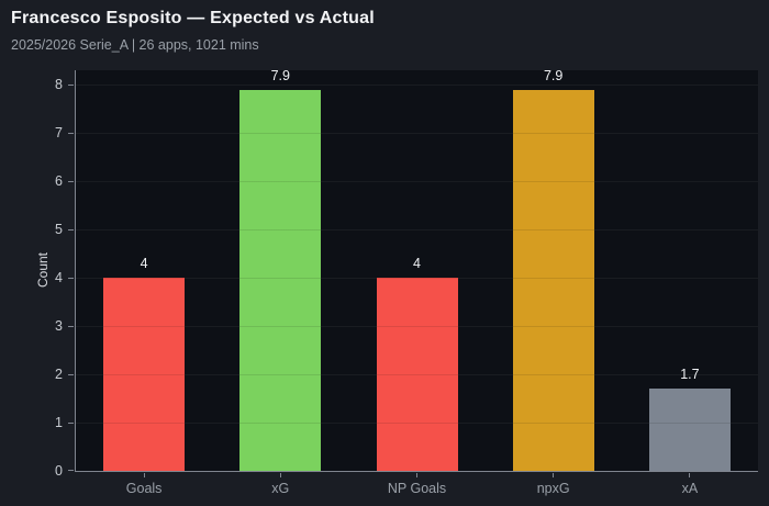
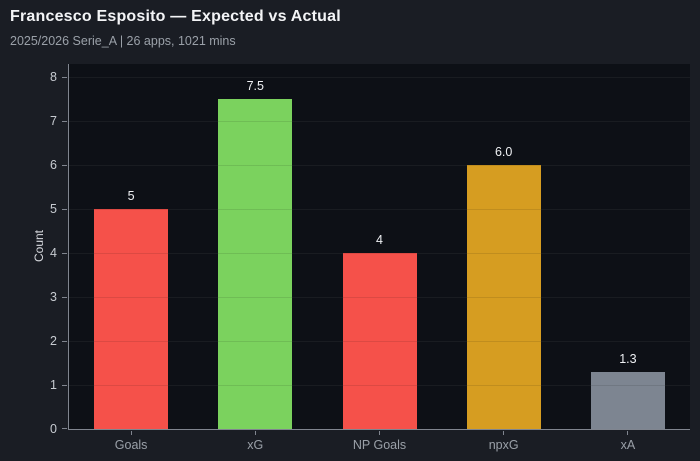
Goals: 4 -> 5
xG: 7.9 -> 7.5
npxG: 7.9 -> 6.0
xA: 1.7 -> 1.3
